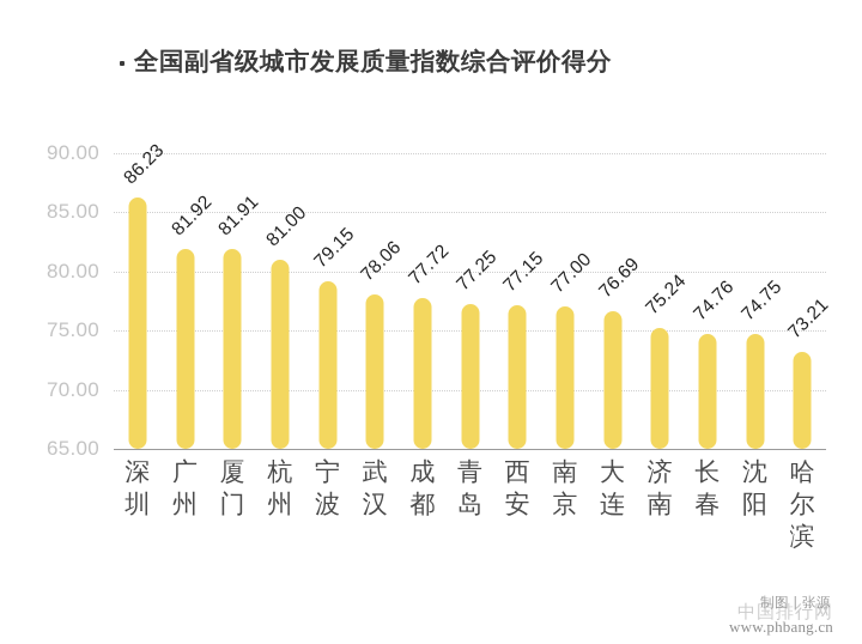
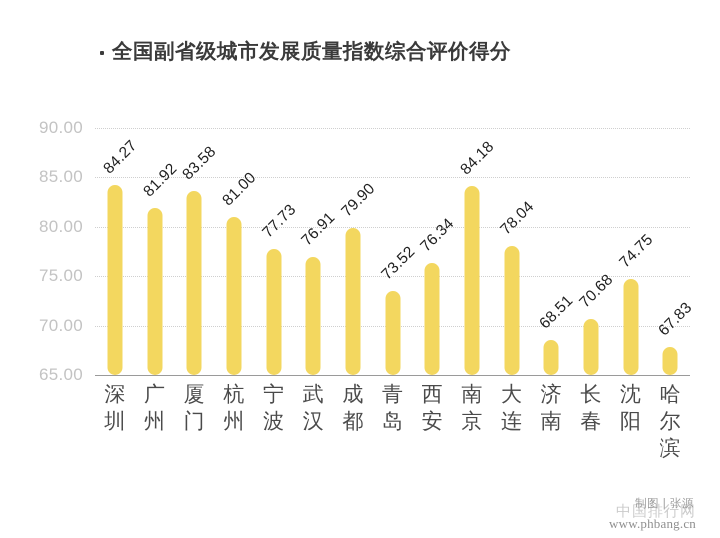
深圳: 86.23 -> 84.27
厦门: 81.91 -> 83.58
宁波: 79.15 -> 77.73
武汉: 78.06 -> 76.91
成都: 77.72 -> 79.90
青岛: 77.25 -> 73.52
西安: 77.15 -> 76.34
南京: 77.00 -> 84.18
大连: 76.69 -> 78.04
济南: 75.24 -> 68.51
长春: 74.76 -> 70.68
哈尔滨: 73.21 -> 67.83
